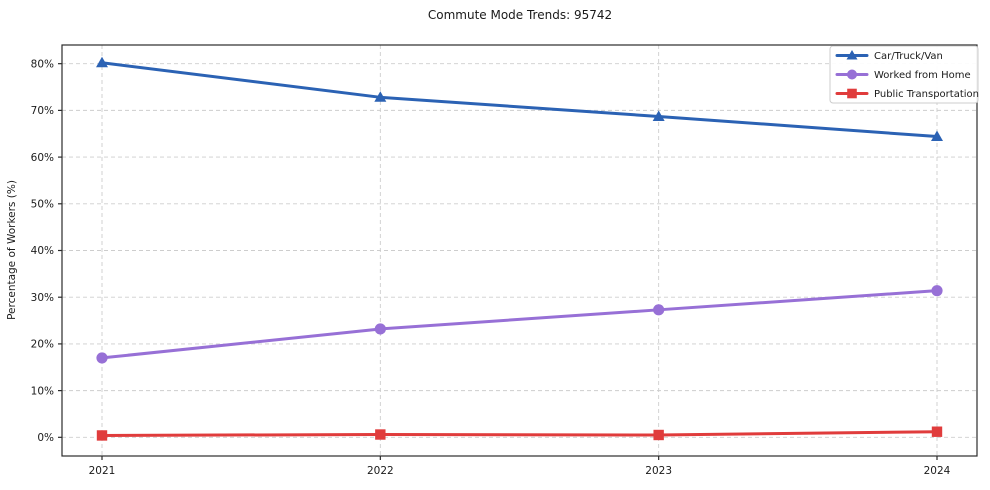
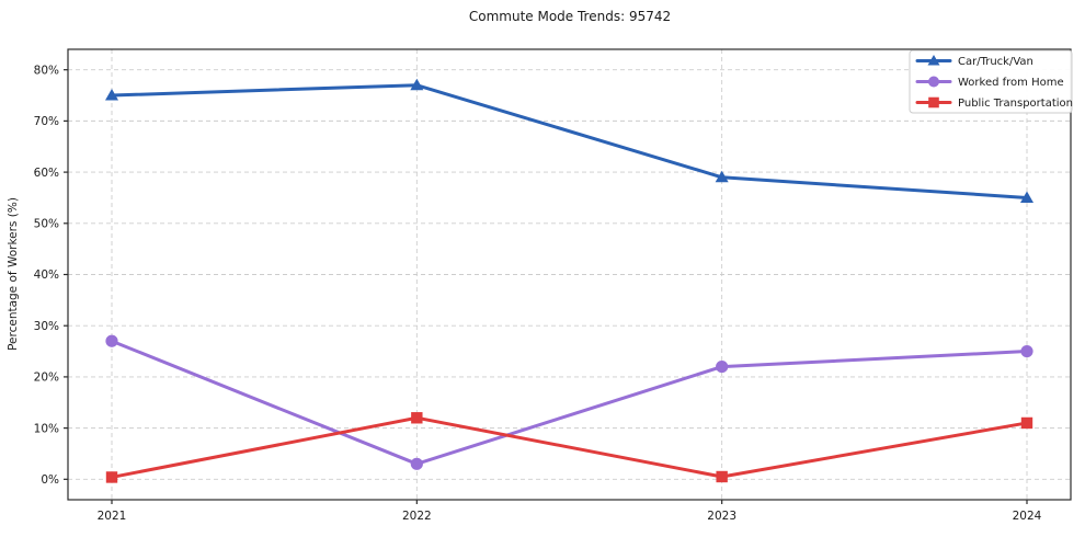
Car/Truck/Van/2021: 80% -> 75%
Worked from Home/2021: 17% -> 27%
Car/Truck/Van/2022: 73% -> 77%
Worked from Home/2022: 23% -> 3%
Public Transportation/2022: 1% -> 12%
Car/Truck/Van/2023: 69% -> 59%
Worked from Home/2023: 27% -> 22%
Car/Truck/Van/2024: 64% -> 55%
Worked from Home/2024: 31% -> 25%
Public Transportation/2024: 1% -> 11%
